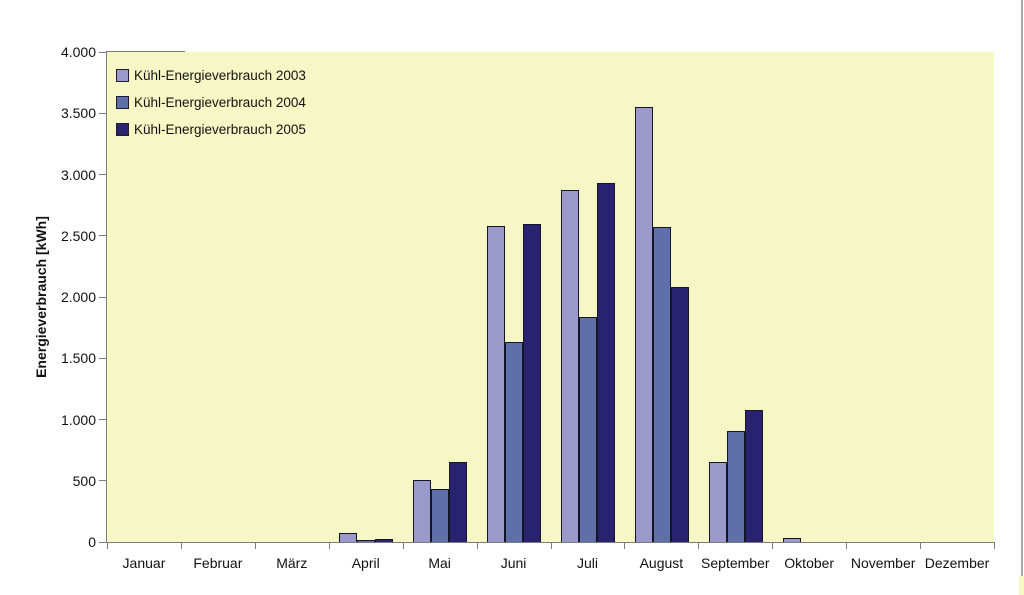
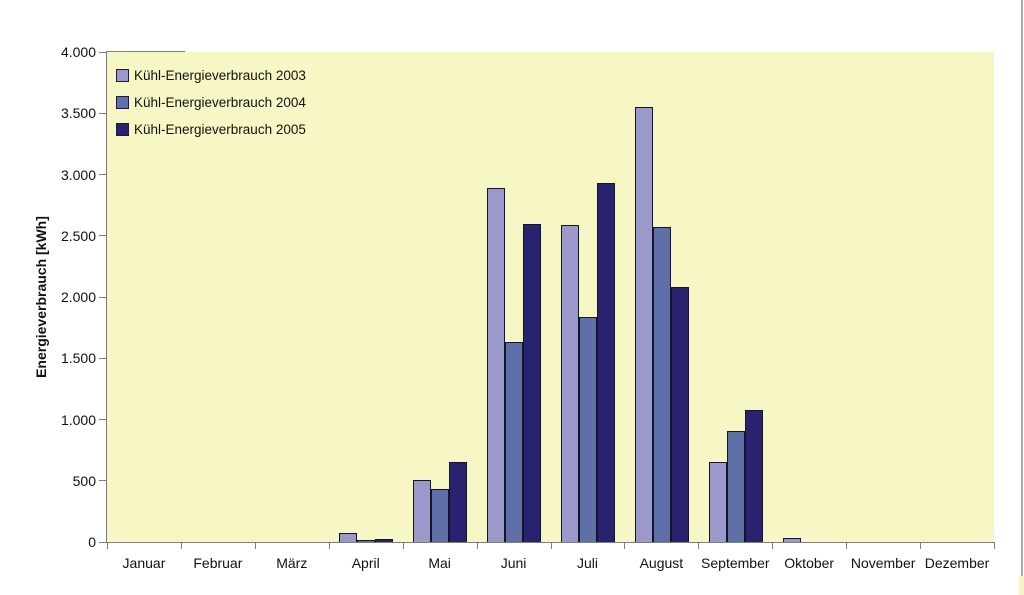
Kühl-Energieverbrauch 2003/Juni: 2580 -> 2890
Kühl-Energieverbrauch 2003/Juli: 2870 -> 2590
